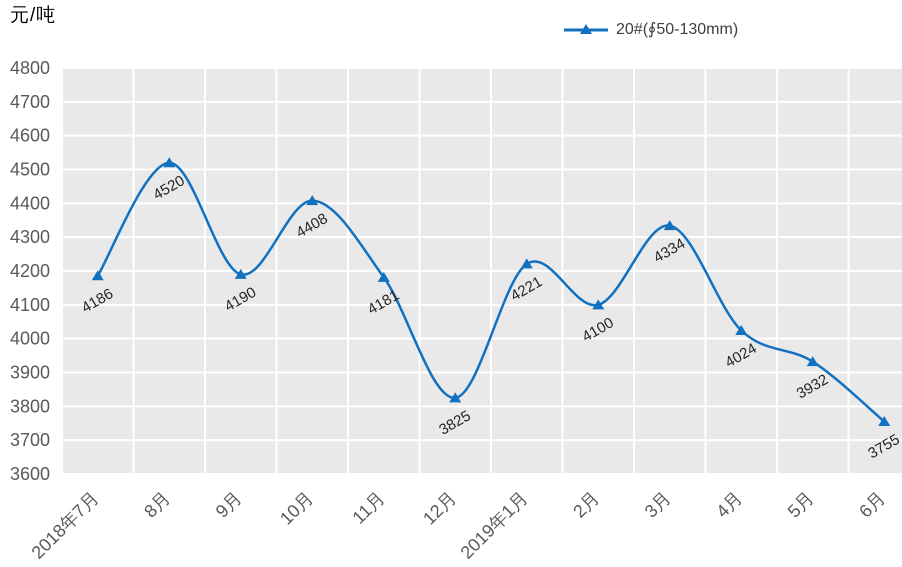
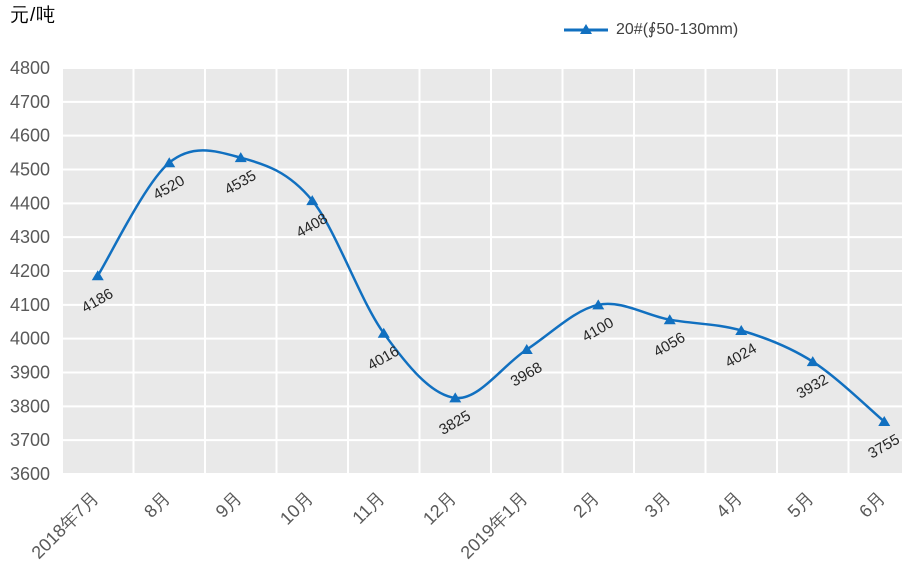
9月: 4190 -> 4535
11月: 4181 -> 4016
2019年1月: 4221 -> 3968
3月: 4334 -> 4056
